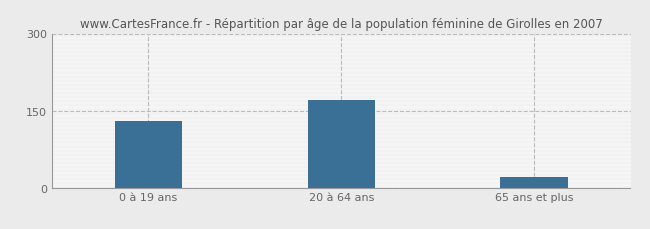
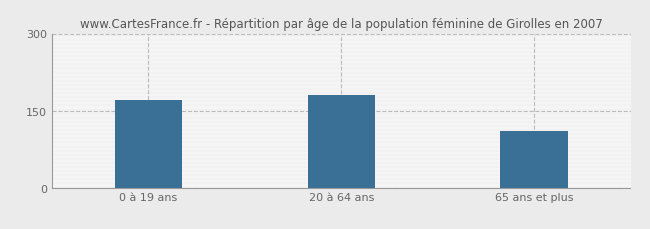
0 à 19 ans: 130 -> 170
20 à 64 ans: 170 -> 180
65 ans et plus: 20 -> 110
